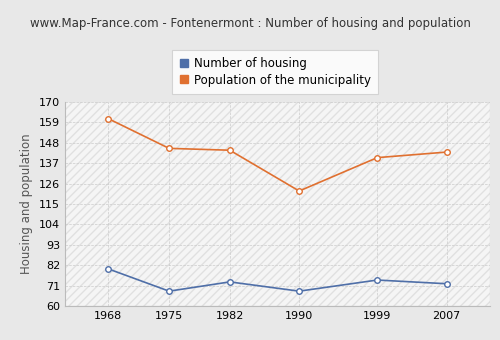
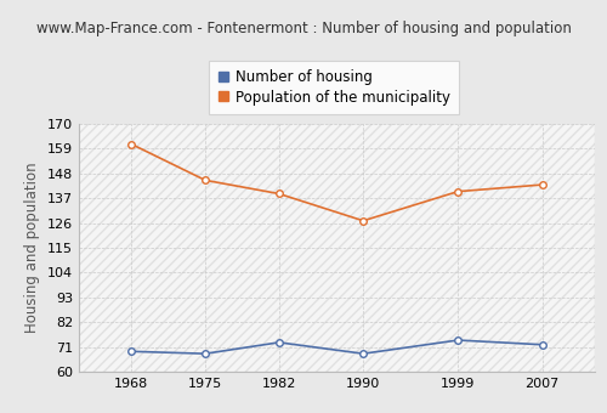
Number of housing/1968: 80 -> 69
Population of the municipality/1982: 144 -> 139
Population of the municipality/1990: 122 -> 127
